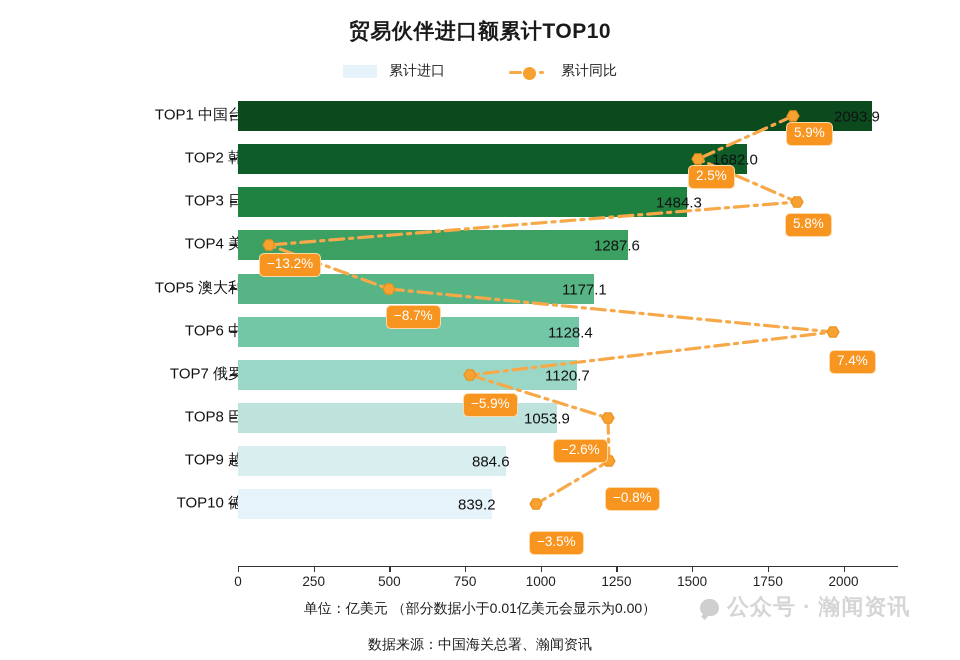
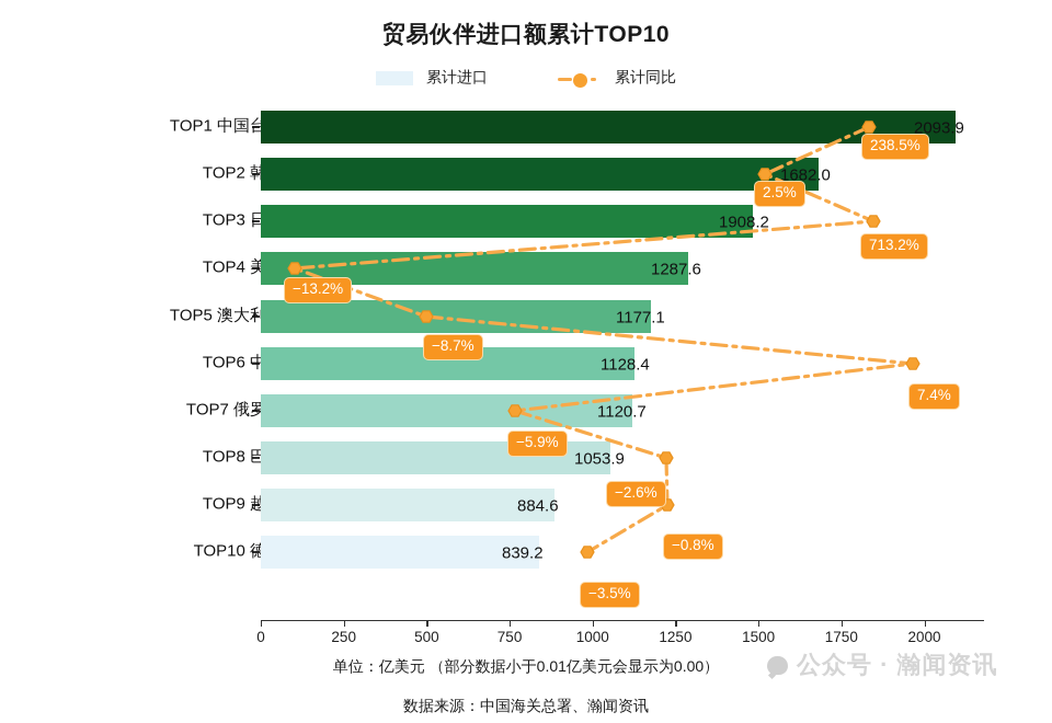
累计同比/TOP1 中国台湾: 5.9% -> 238.5%
累计进口/TOP3 日本: 1484.3 -> 1908.2
累计同比/TOP3 日本: 5.8% -> 713.2%
